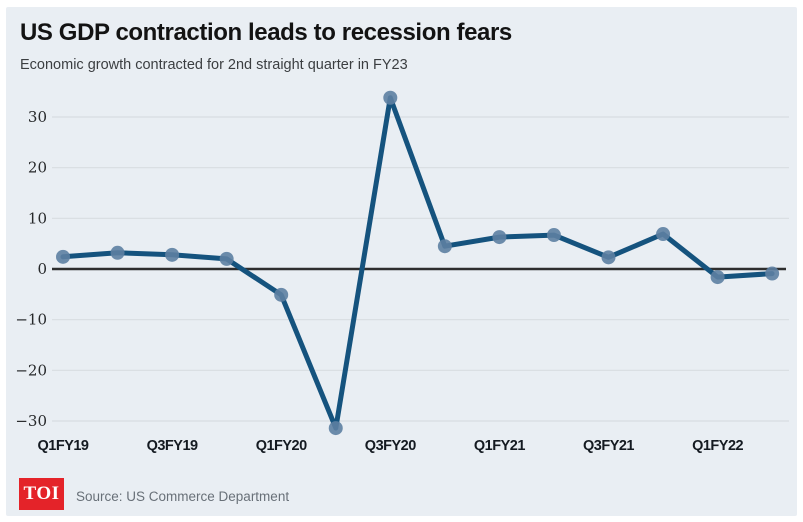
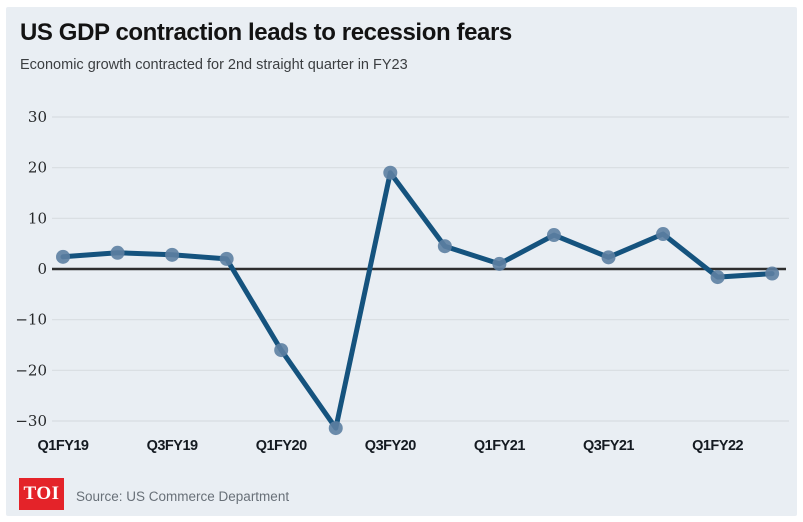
Q1FY20: -5 -> -16
Q3FY20: 34 -> 19
Q1FY21: 6 -> 1
